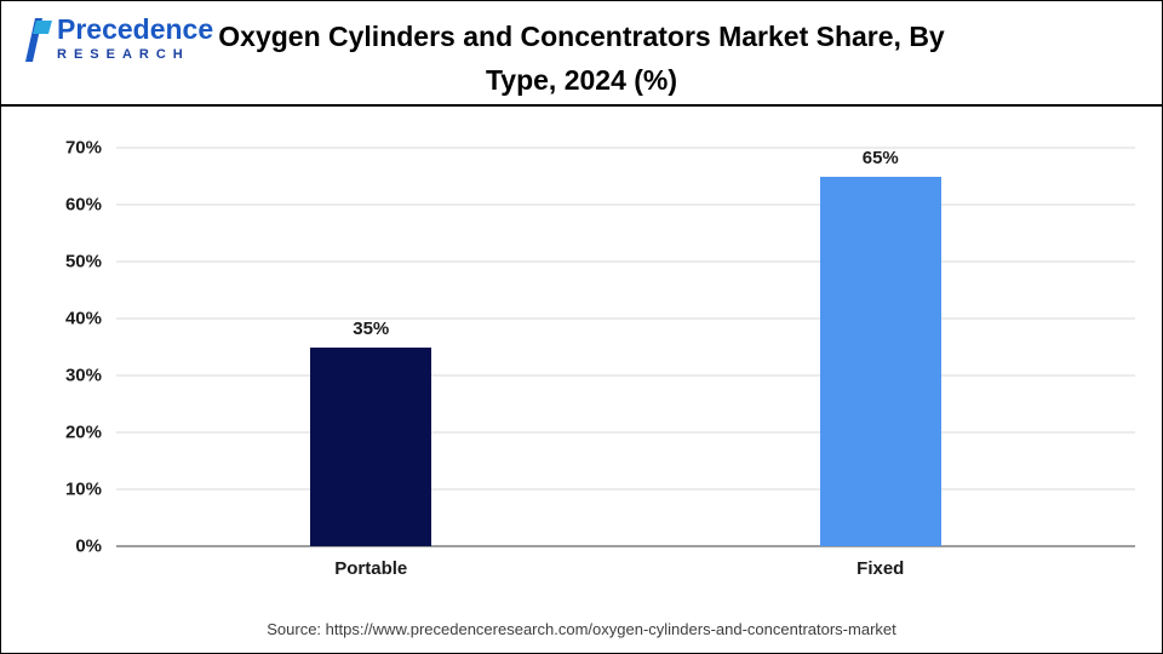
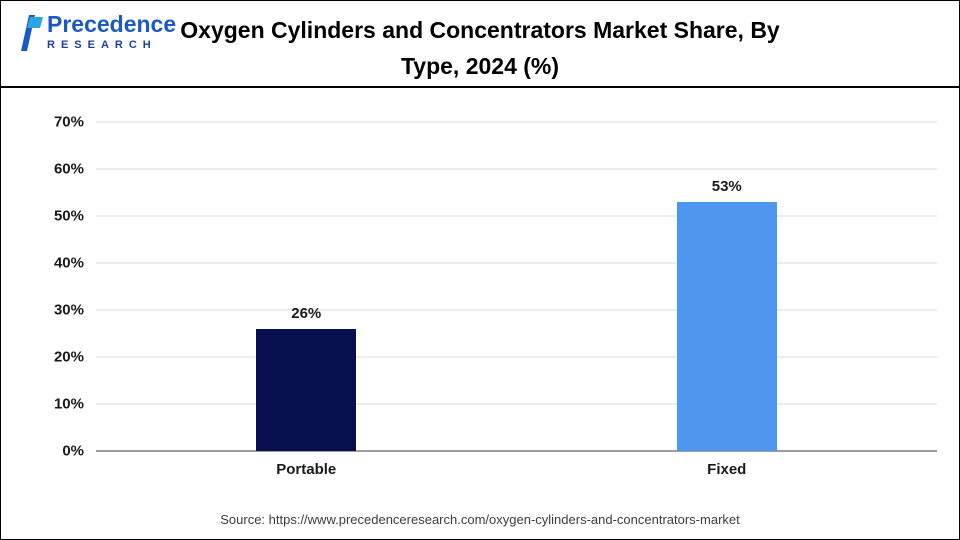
Portable: 35% -> 26%
Fixed: 65% -> 53%
